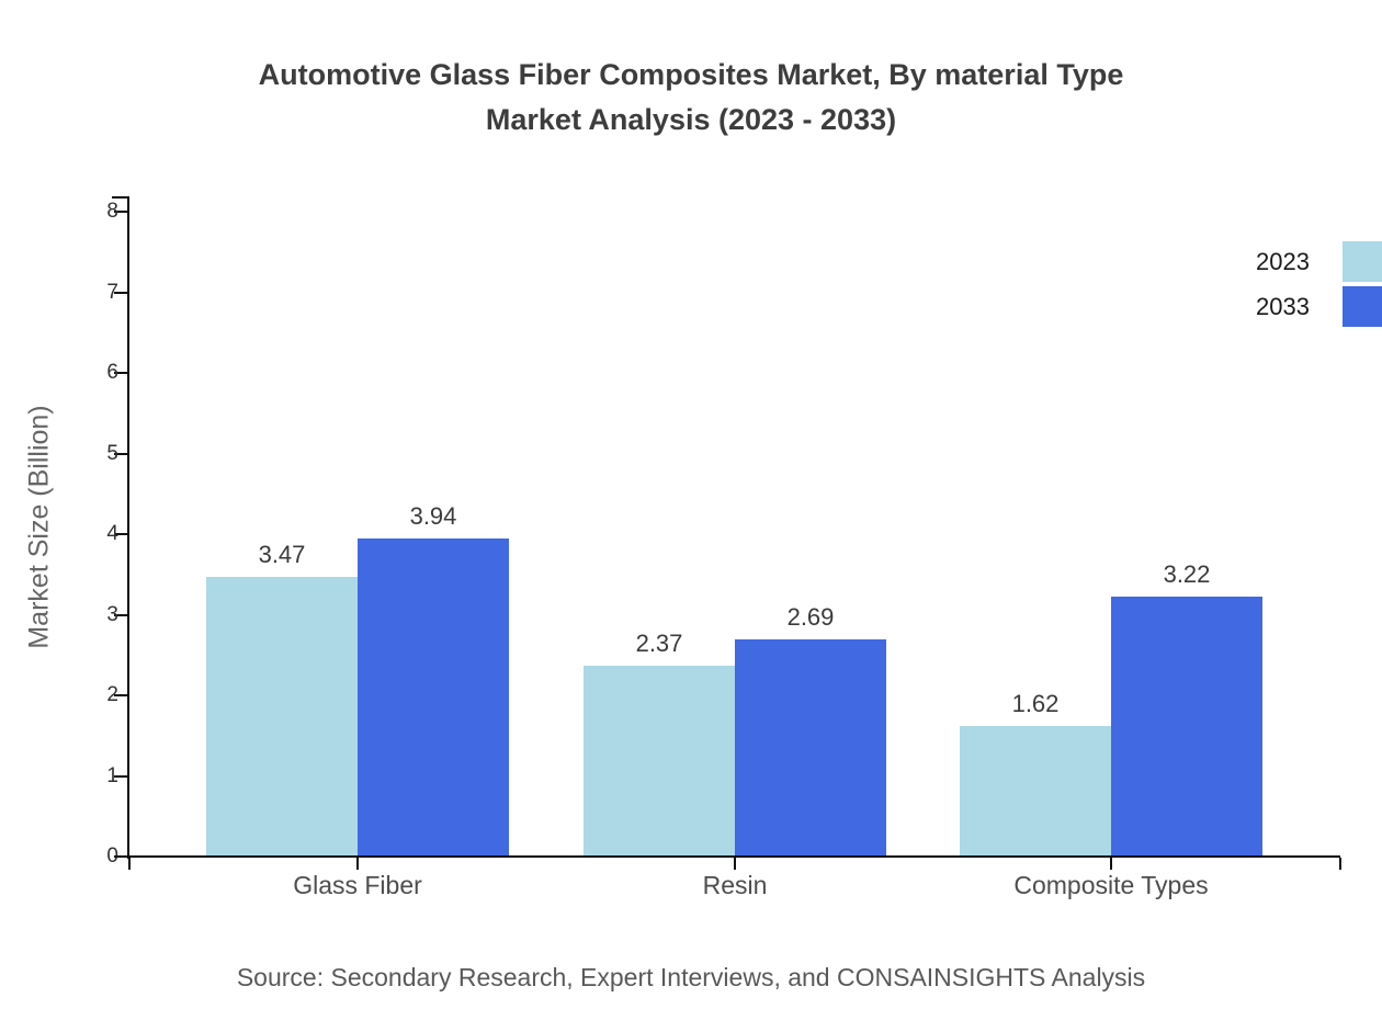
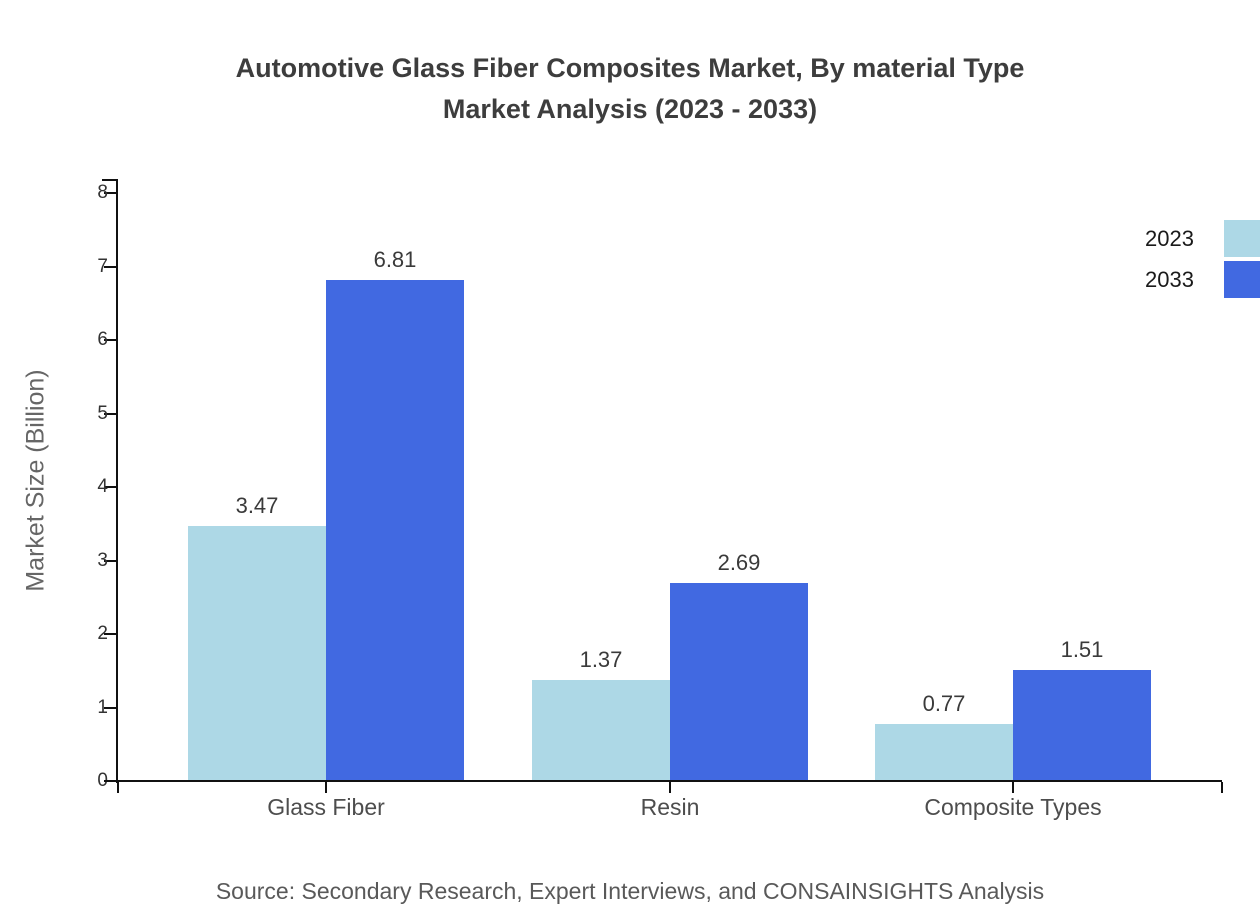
2033/Glass Fiber: 3.94 -> 6.81
2023/Resin: 2.37 -> 1.37
2023/Composite Types: 1.62 -> 0.77
2033/Composite Types: 3.22 -> 1.51
